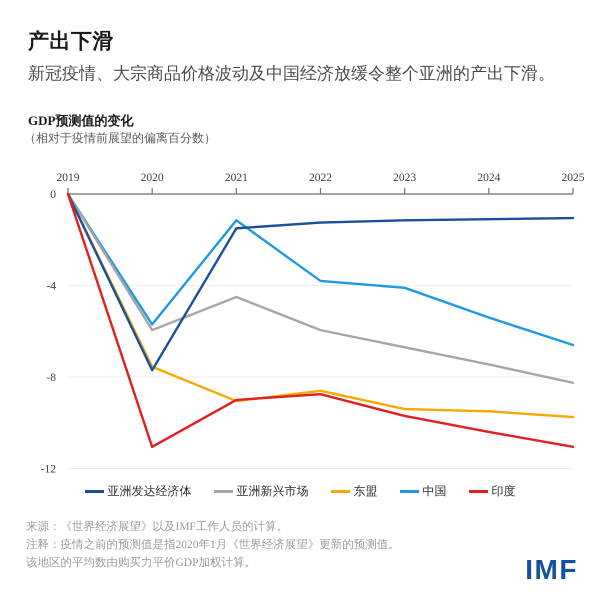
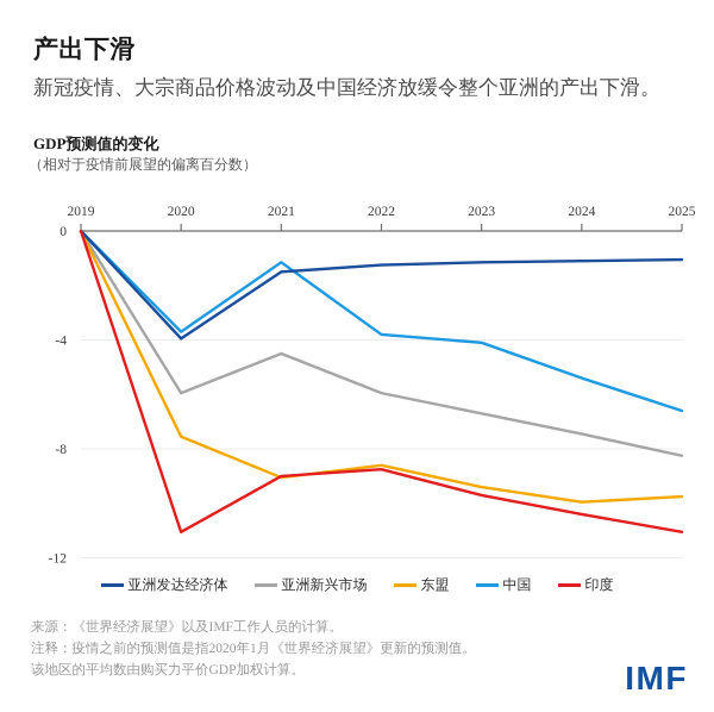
亚洲发达经济体/2020: -7.7 -> -4.0
中国/2020: -5.7 -> -3.7
东盟/2024: -9.5 -> -9.9
